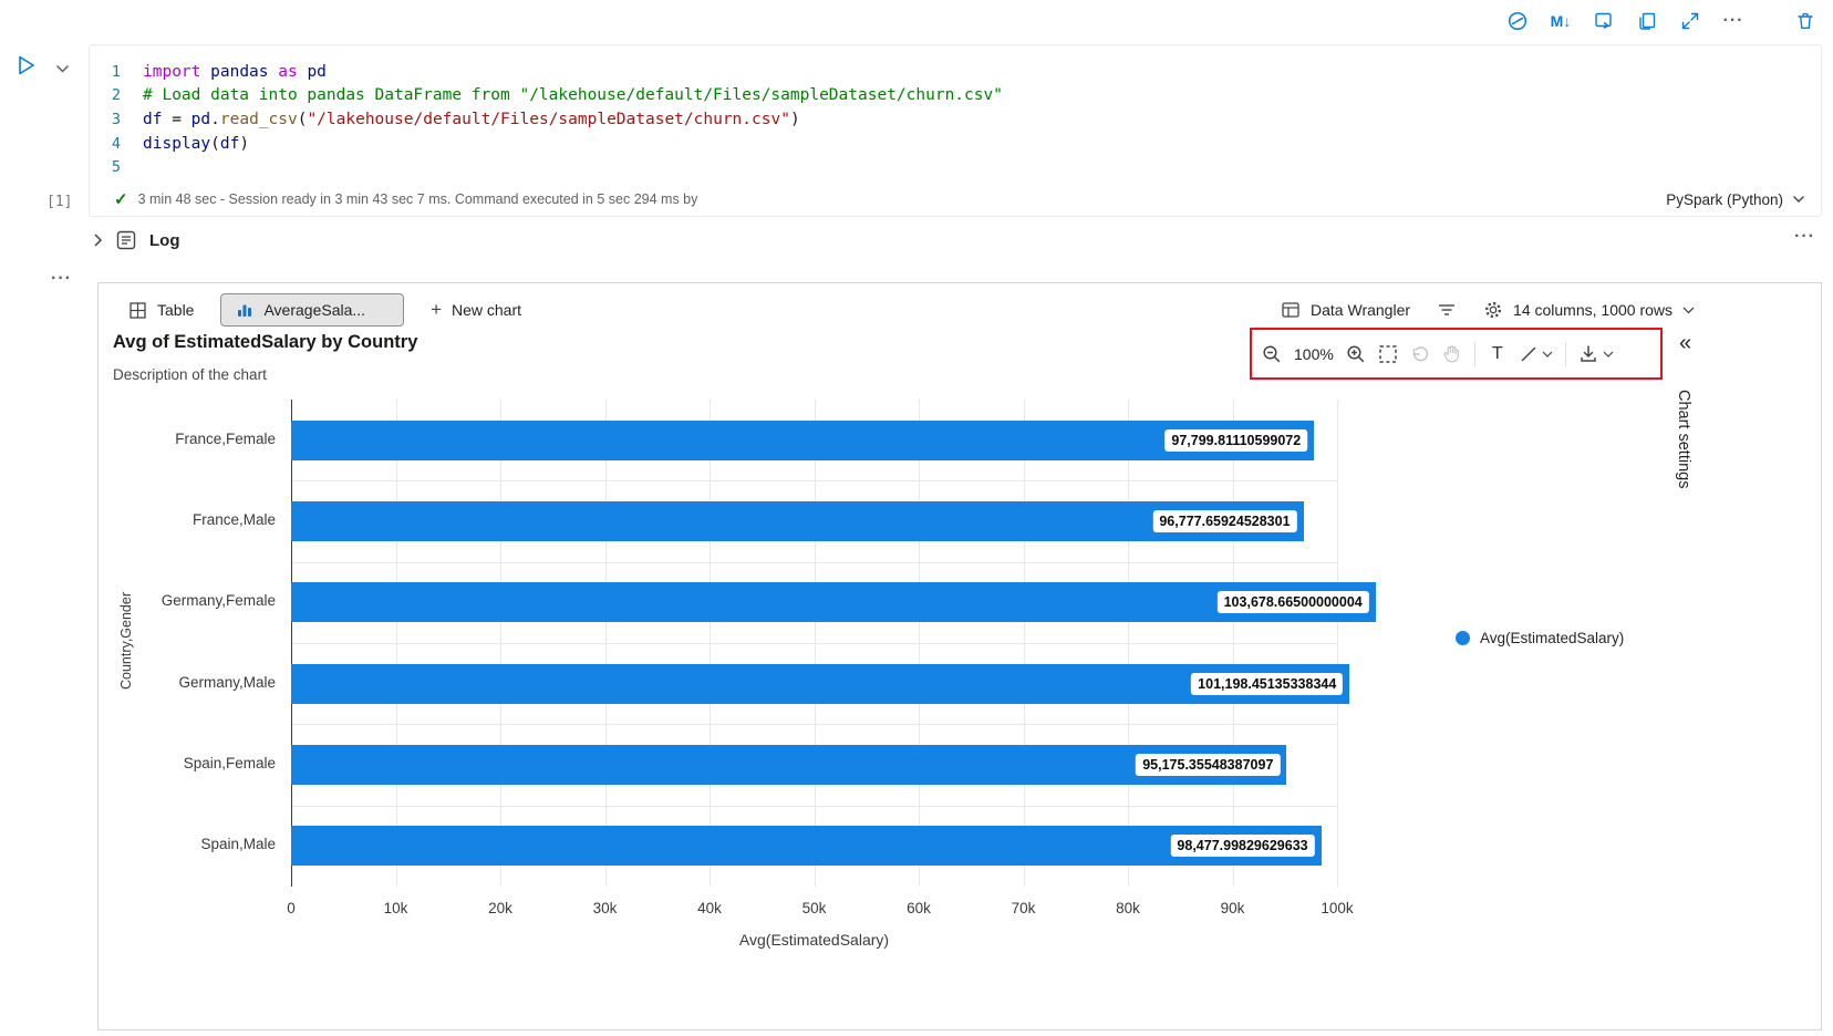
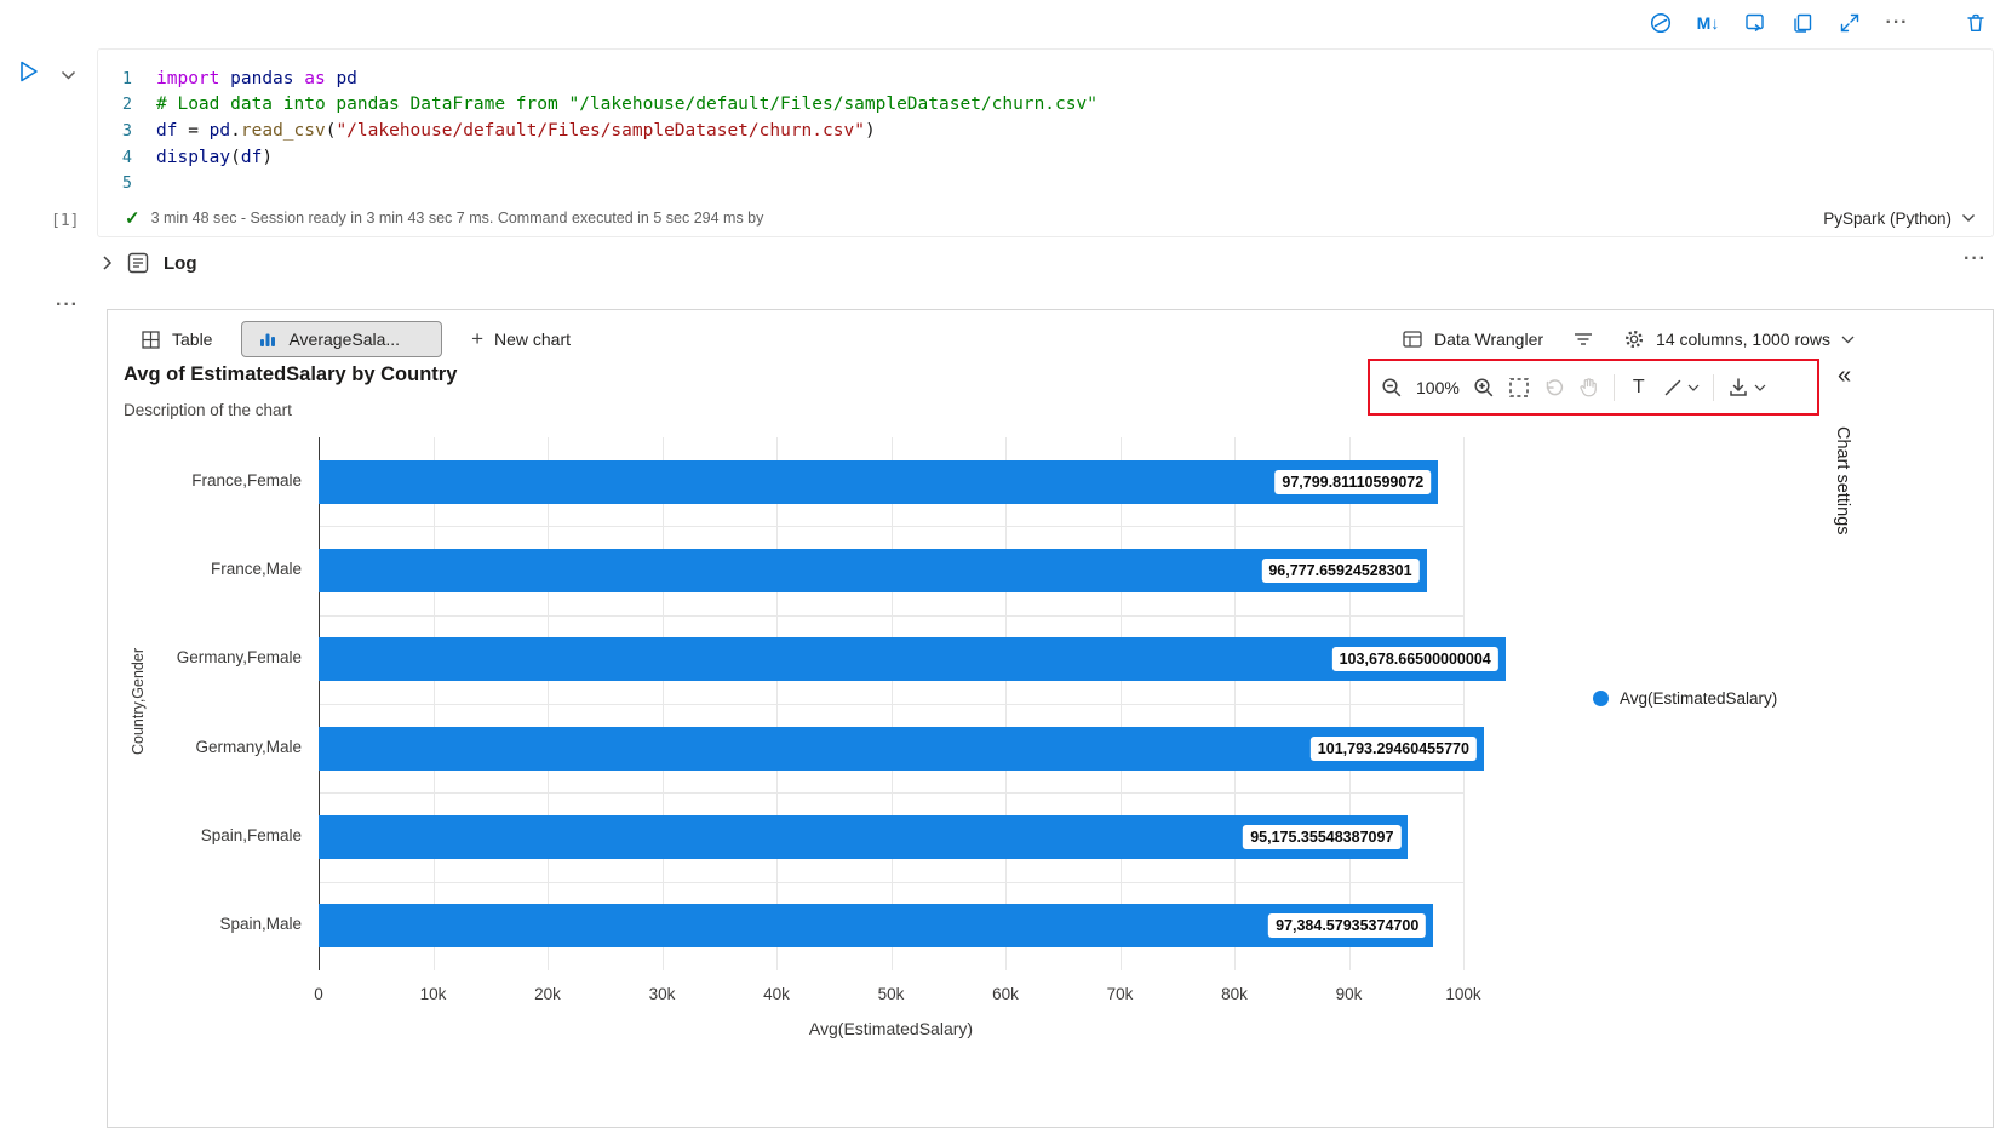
Germany,Male: 101,198.45135338344 -> 101,793.29460455770
Spain,Male: 98,477.99829629633 -> 97,384.57935374700
